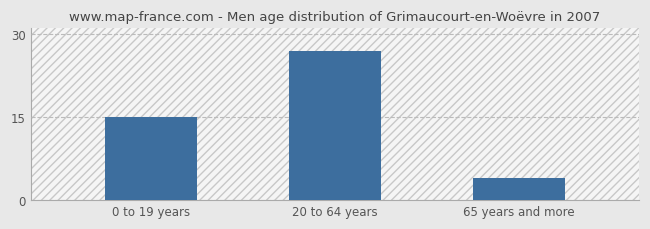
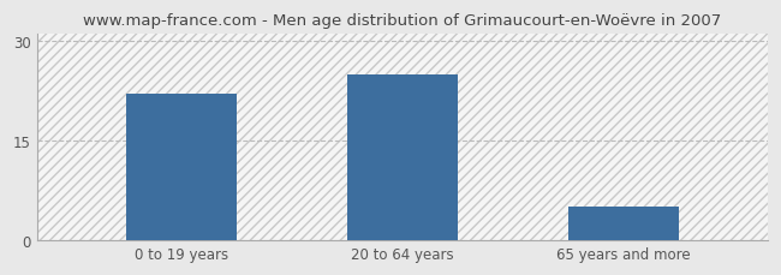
0 to 19 years: 15 -> 22
20 to 64 years: 27 -> 25
65 years and more: 4 -> 5
